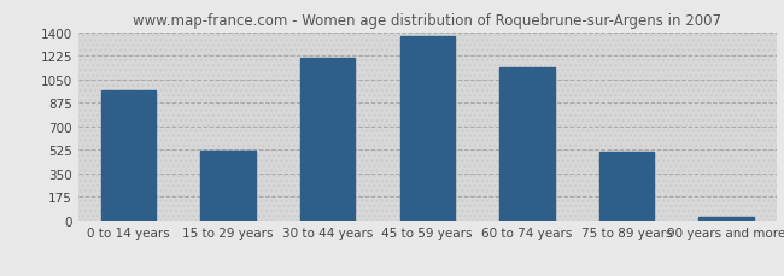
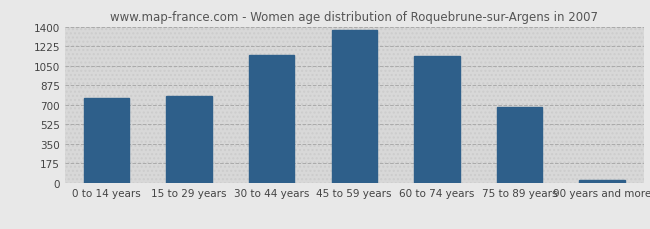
0 to 14 years: 970 -> 760
15 to 29 years: 520 -> 780
30 to 44 years: 1210 -> 1150
75 to 89 years: 510 -> 680
